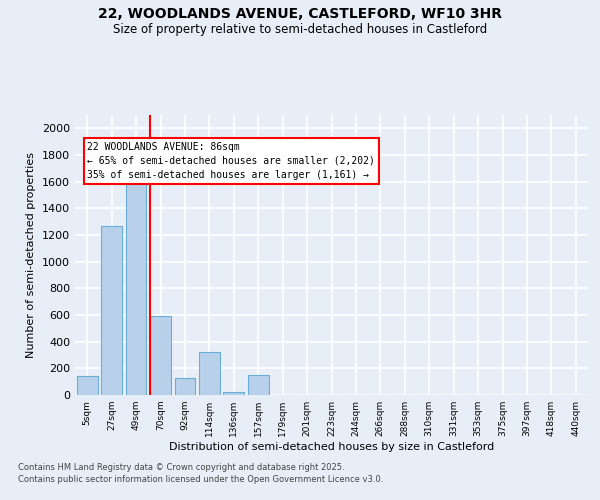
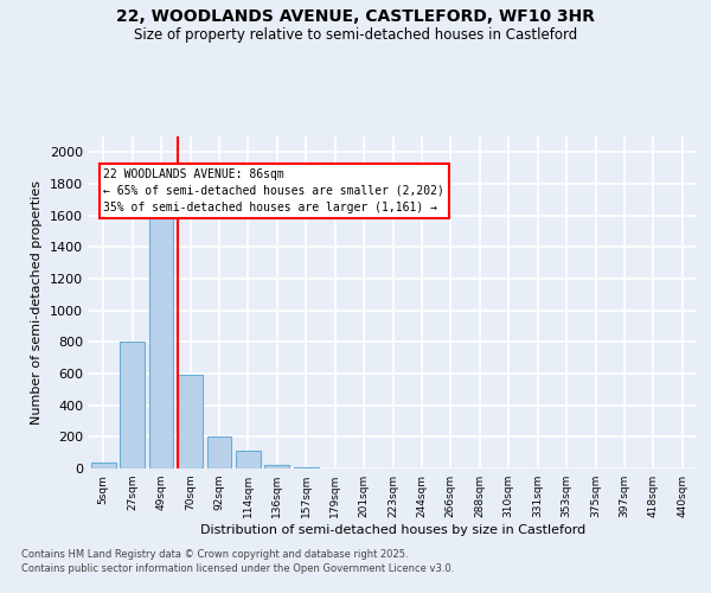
5sqm: 140 -> 40
27sqm: 1270 -> 800
92sqm: 130 -> 200
114sqm: 320 -> 110
157sqm: 150 -> 10
